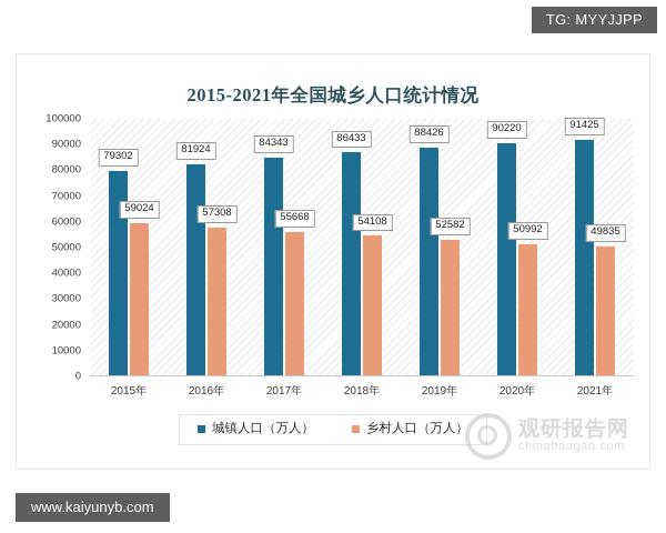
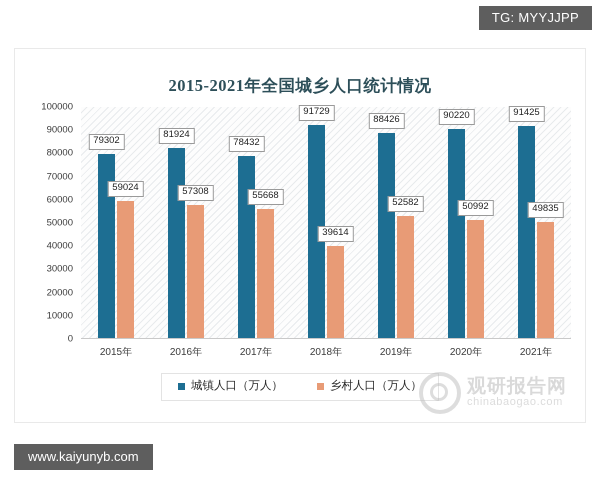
城镇人口（万人）/2017年: 84343 -> 78432
城镇人口（万人）/2018年: 86433 -> 91729
乡村人口（万人）/2018年: 54108 -> 39614
